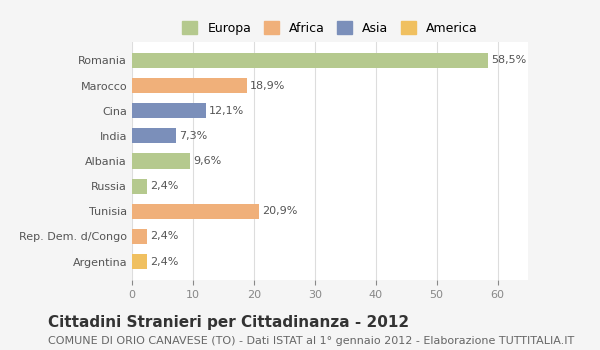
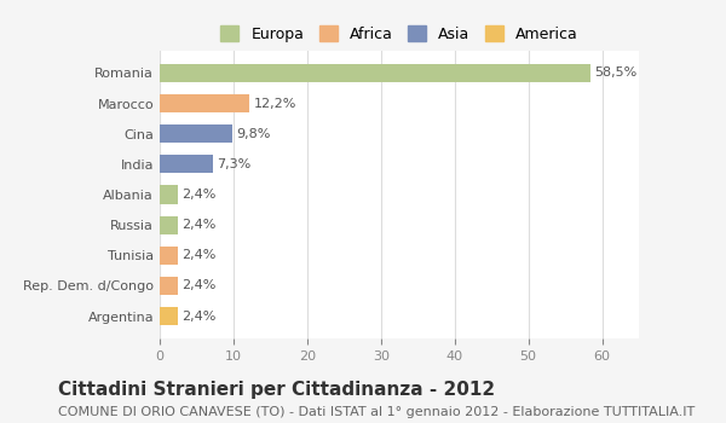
Marocco: 18,9% -> 12,2%
Cina: 12,1% -> 9,8%
Albania: 9,6% -> 2,4%
Tunisia: 20,9% -> 2,4%
